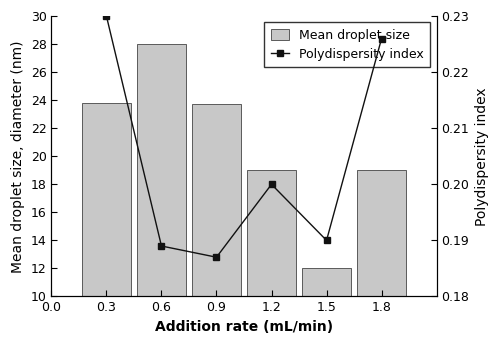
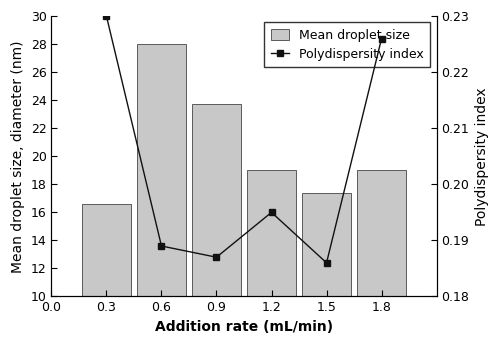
Mean droplet size/0.3: 23.8 -> 16.6
Polydispersity index/1.2: 0.200 -> 0.195
Mean droplet size/1.5: 12.0 -> 17.4
Polydispersity index/1.5: 0.190 -> 0.186
